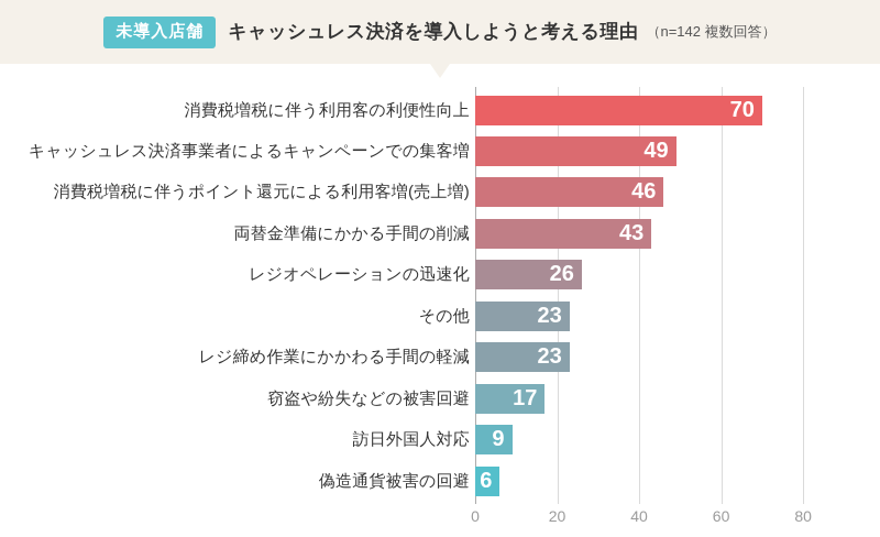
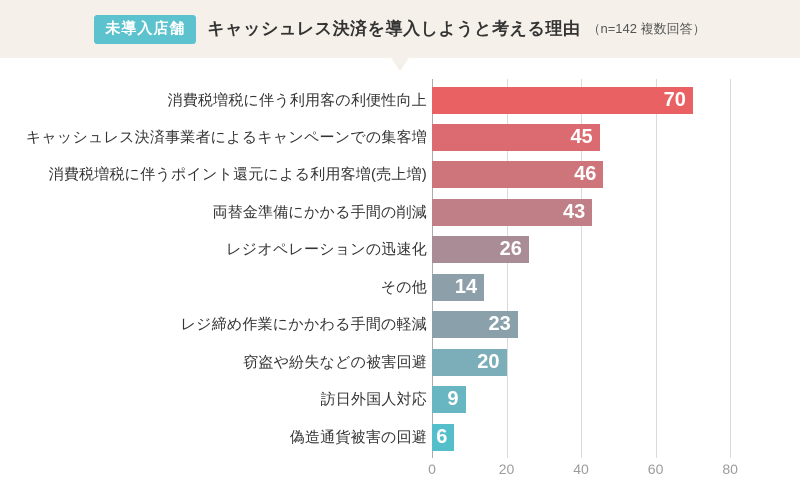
キャッシュレス決済事業者によるキャンペーンでの集客増: 49 -> 45
その他: 23 -> 14
窃盗や紛失などの被害回避: 17 -> 20
